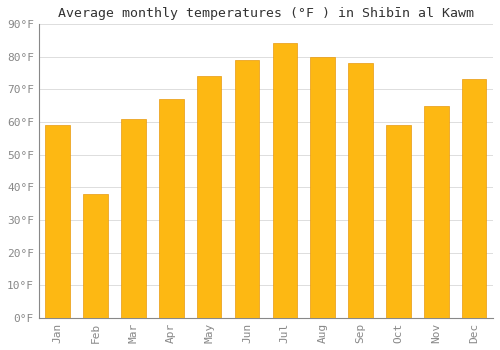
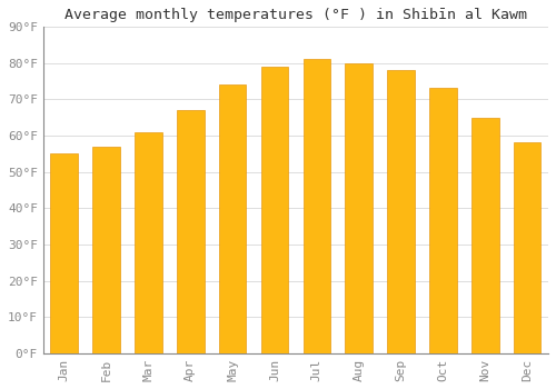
Jan: 59°F -> 55°F
Feb: 38°F -> 57°F
Jul: 84°F -> 81°F
Oct: 59°F -> 73°F
Dec: 73°F -> 58°F
